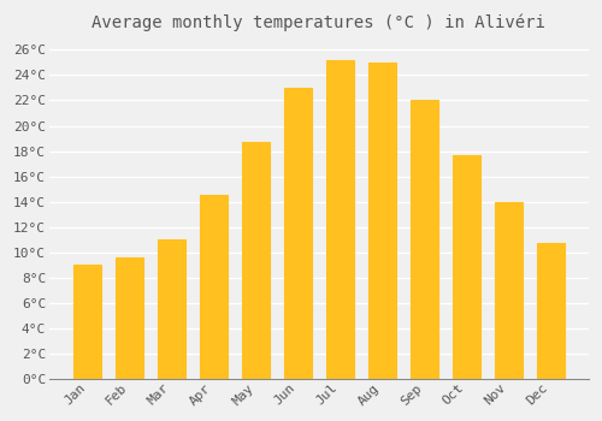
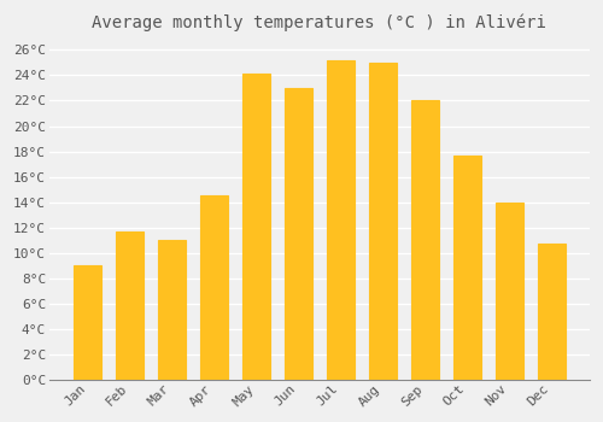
Feb: 9.6°C -> 11.7°C
May: 18.7°C -> 24.1°C
